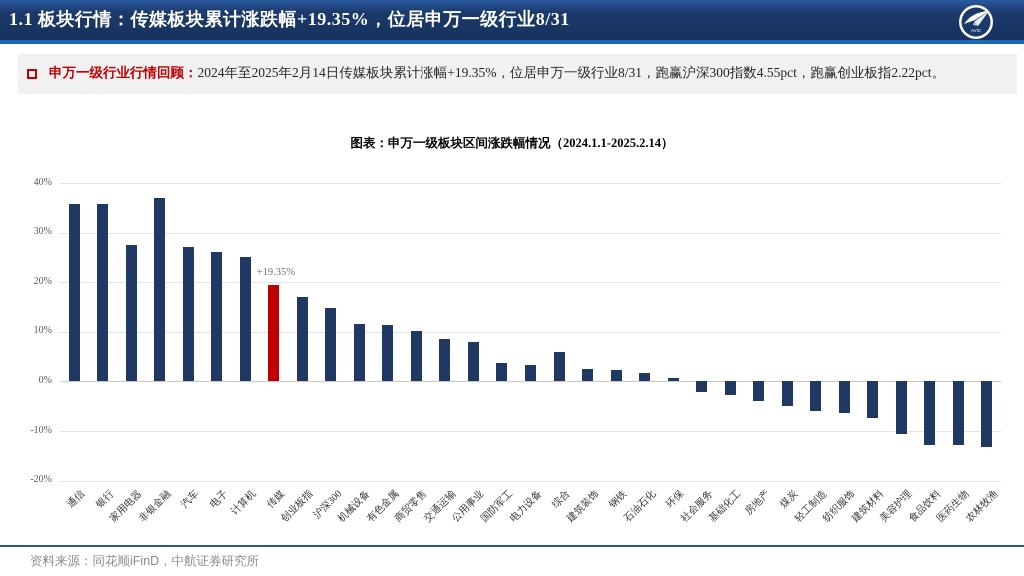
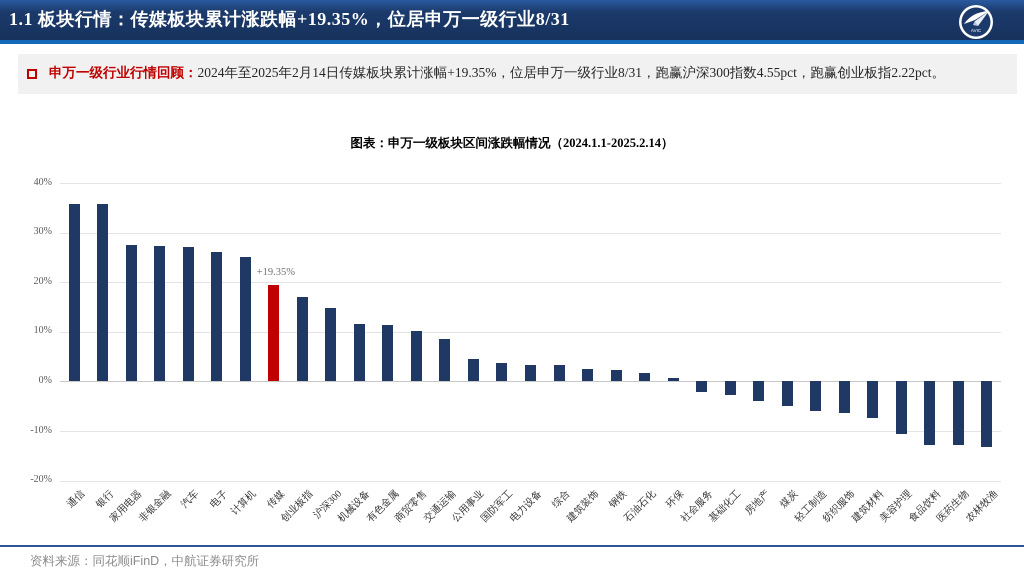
非银金融: 37% -> 27%
公用事业: 8% -> 4%
综合: 6% -> 3%
